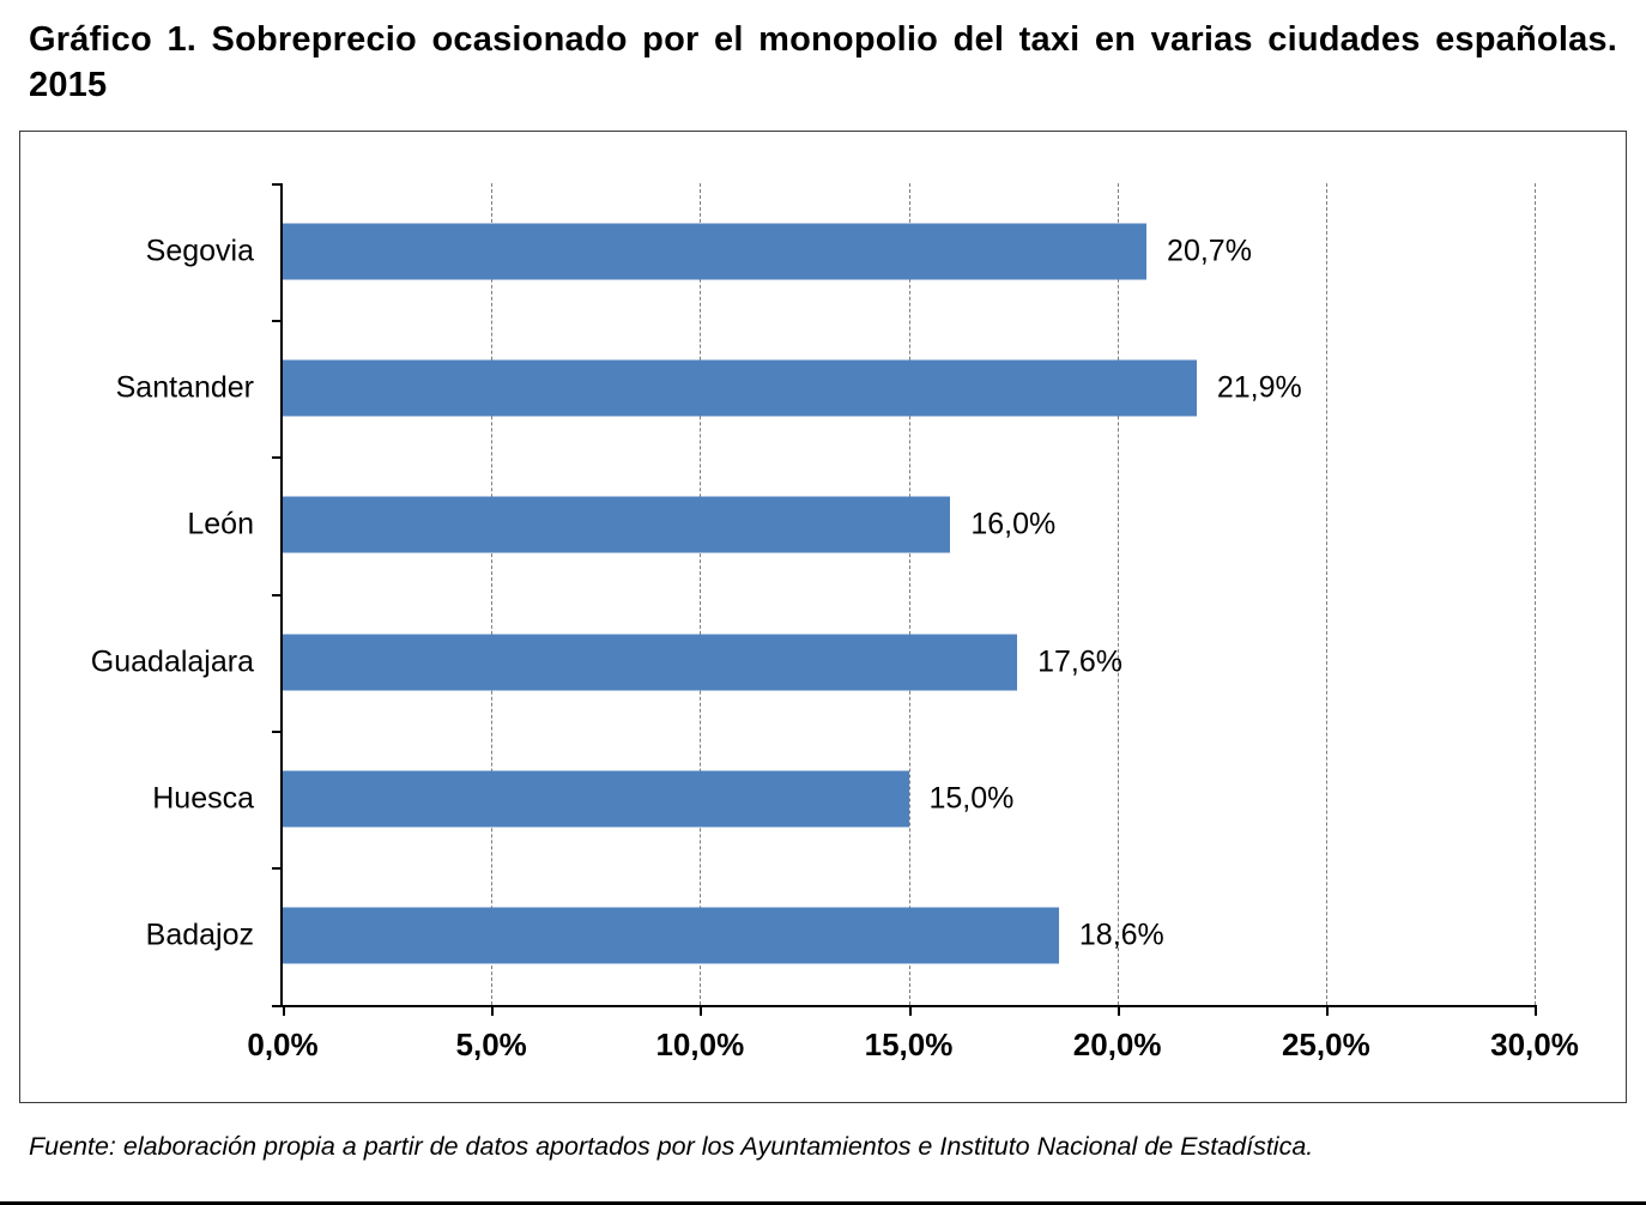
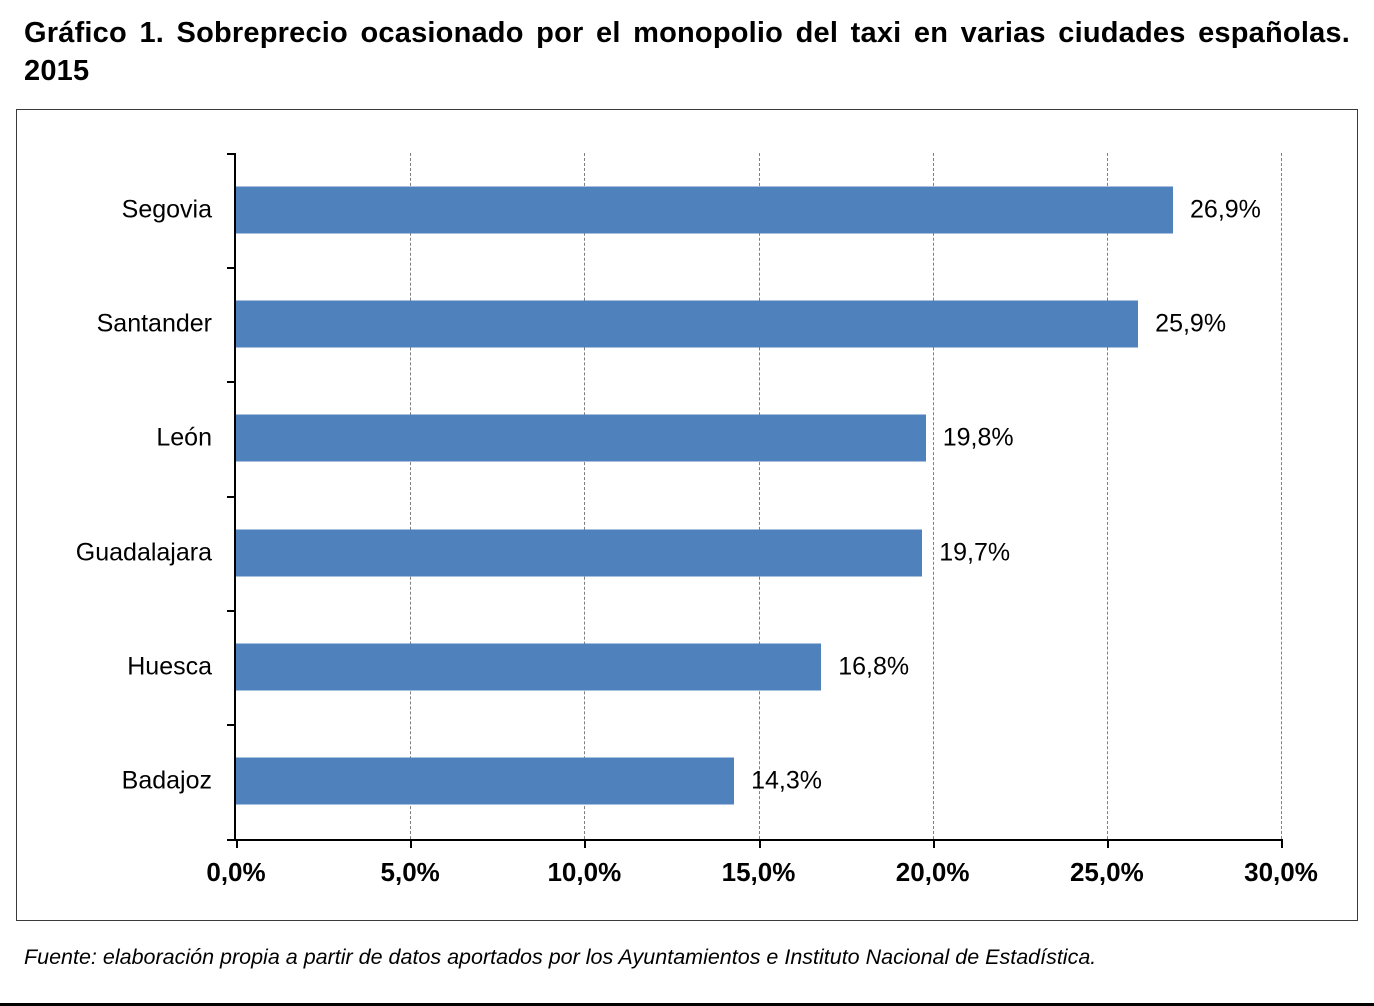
Segovia: 20,7% -> 26,9%
Santander: 21,9% -> 25,9%
León: 16,0% -> 19,8%
Guadalajara: 17,6% -> 19,7%
Huesca: 15,0% -> 16,8%
Badajoz: 18,6% -> 14,3%
